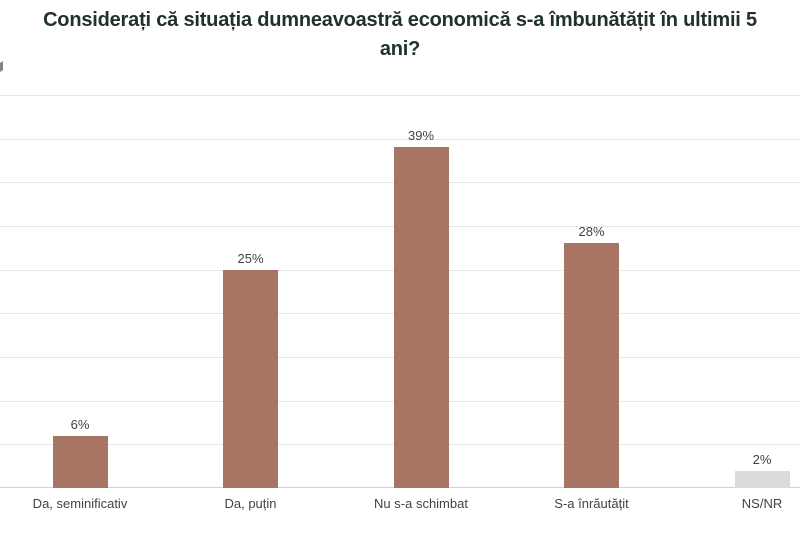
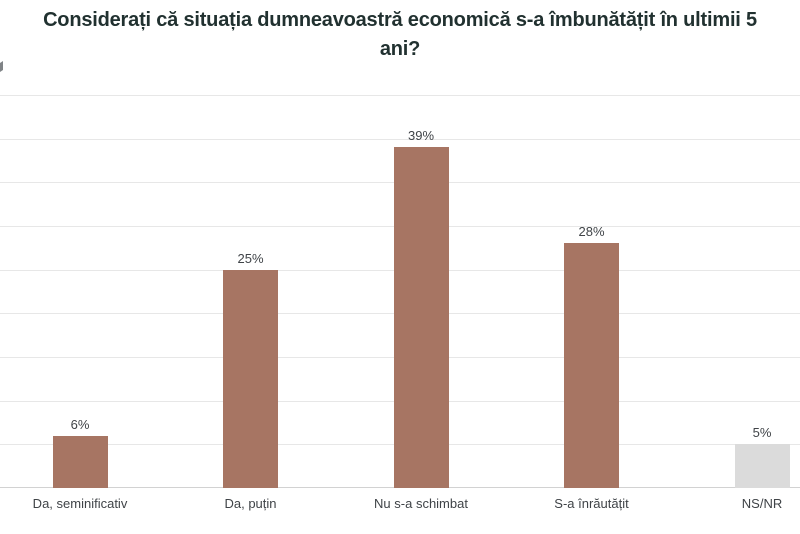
NS/NR: 2% -> 5%
